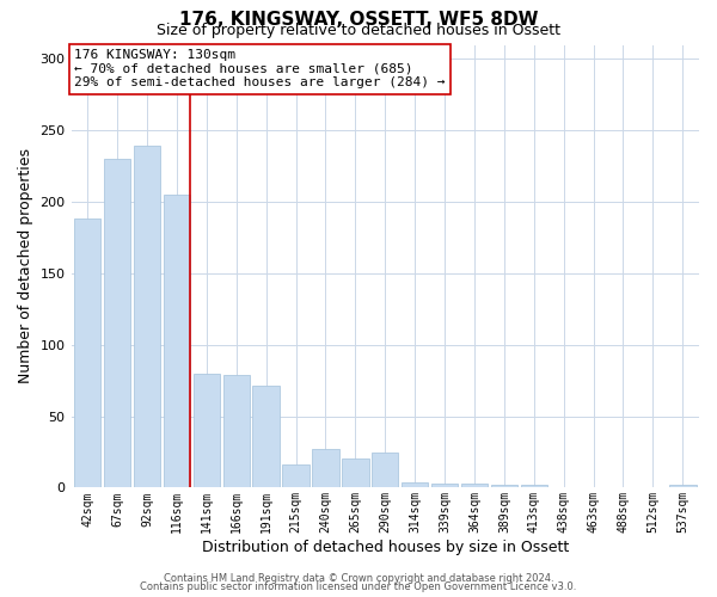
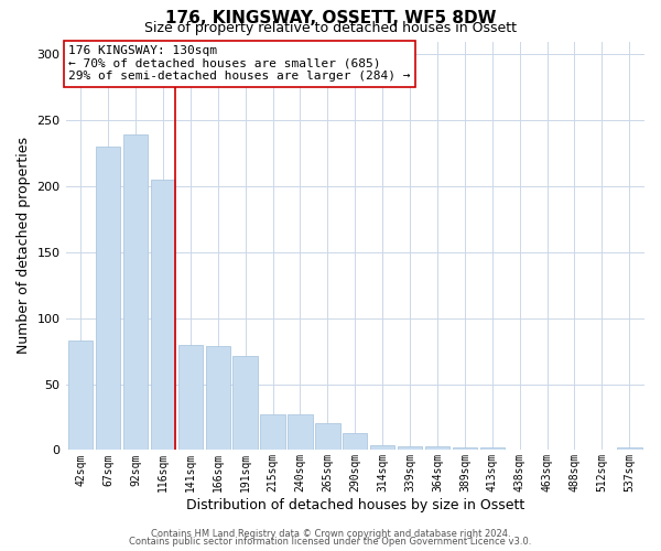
42sqm: 188 -> 83
215sqm: 16 -> 27
290sqm: 25 -> 13
